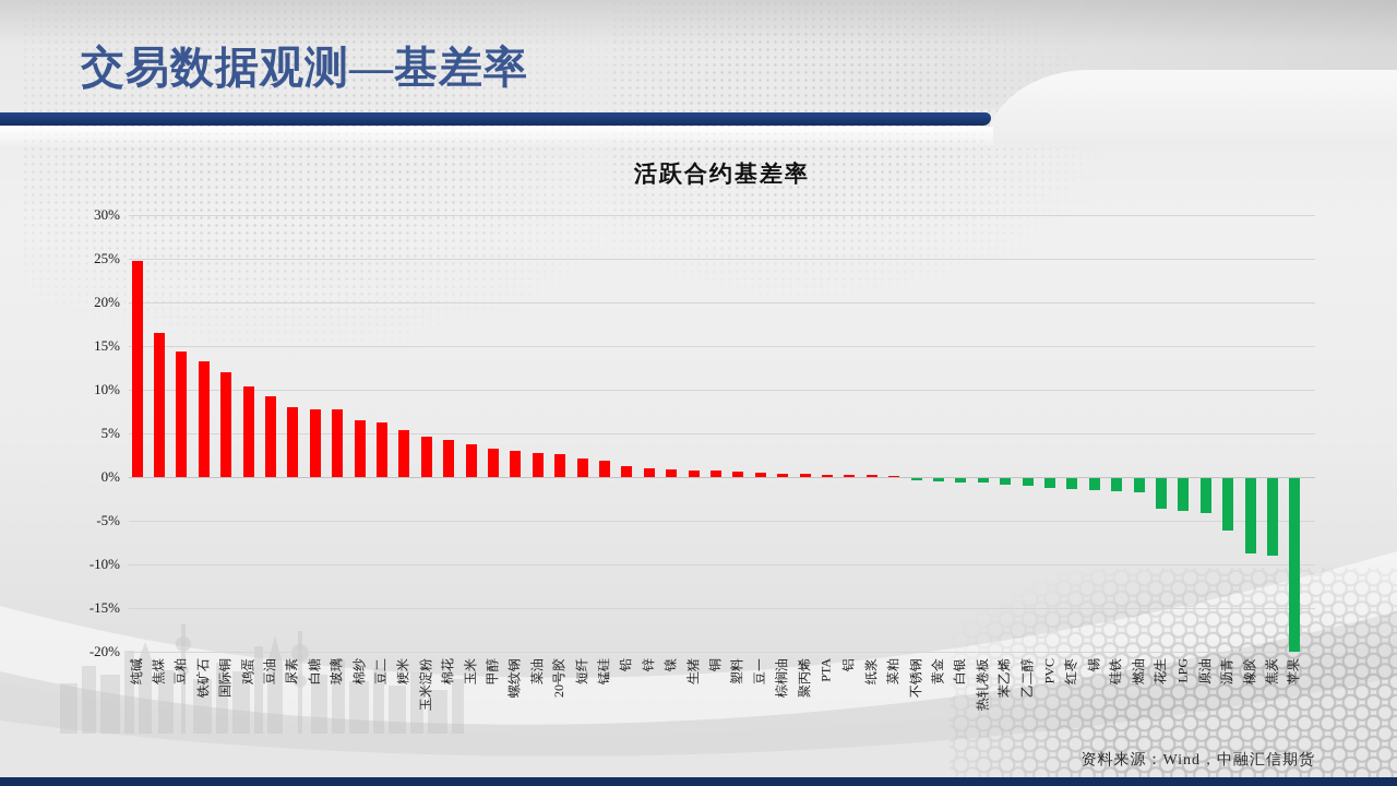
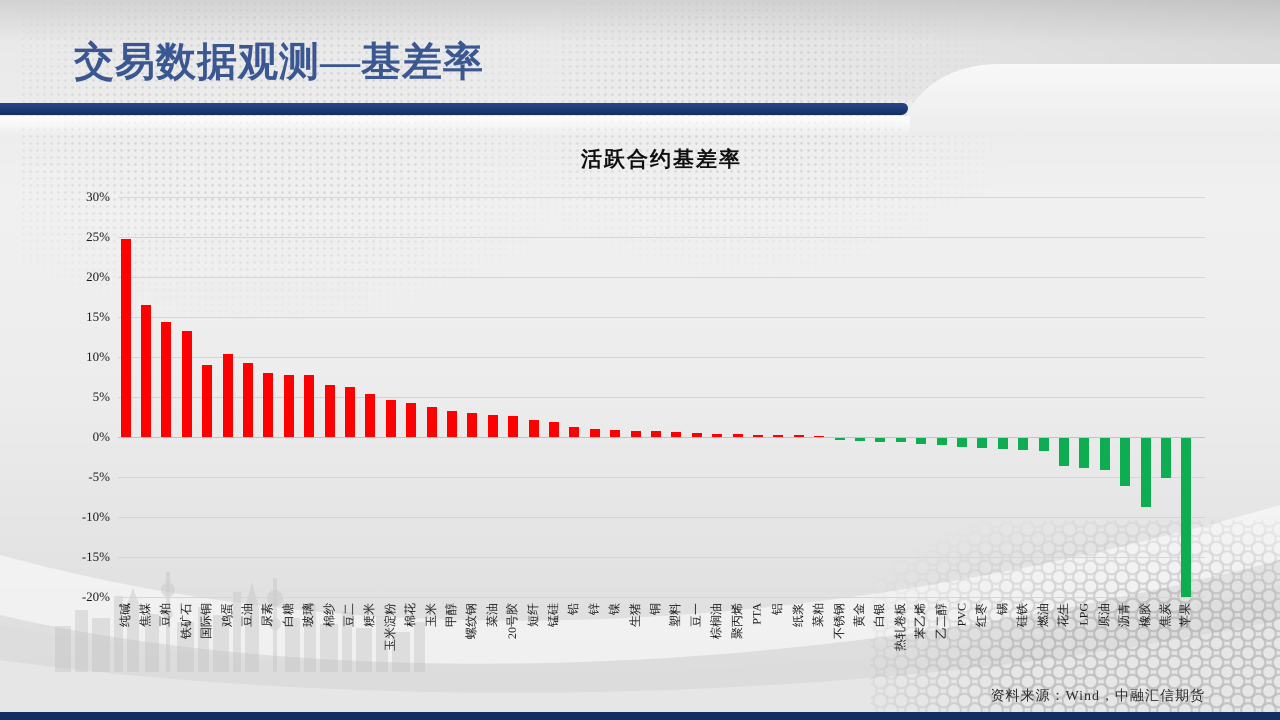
国际铜: 12% -> 9%
焦炭: -9% -> -5%
